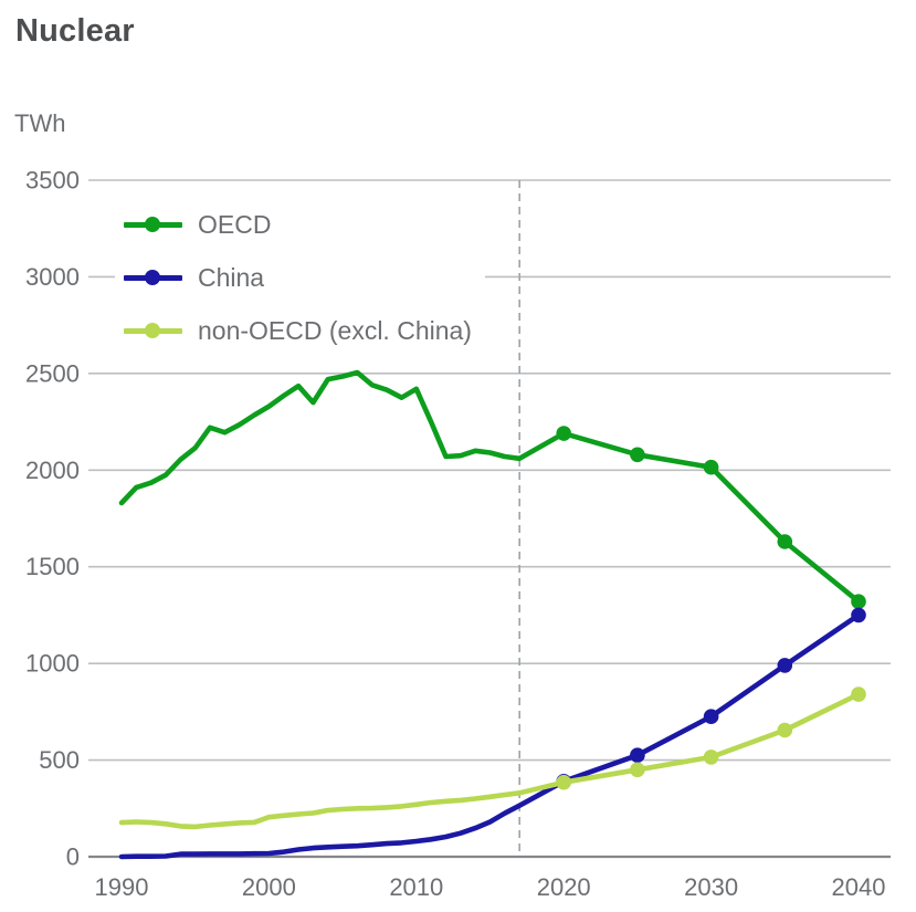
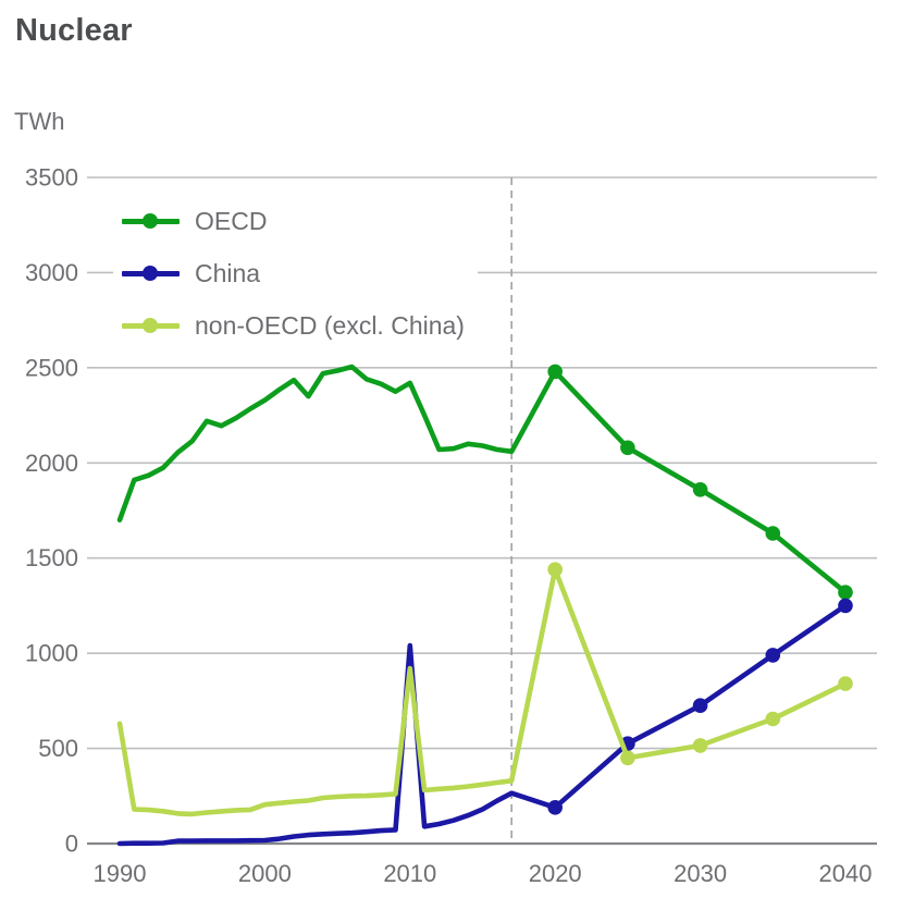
OECD/1990: 1830 -> 1700
non-OECD (excl. China)/1990: 180 -> 630
China/2010: 80 -> 1040
non-OECD (excl. China)/2010: 270 -> 920
OECD/2020: 2190 -> 2480
China/2020: 390 -> 190
non-OECD (excl. China)/2020: 380 -> 1440
OECD/2030: 2020 -> 1860
